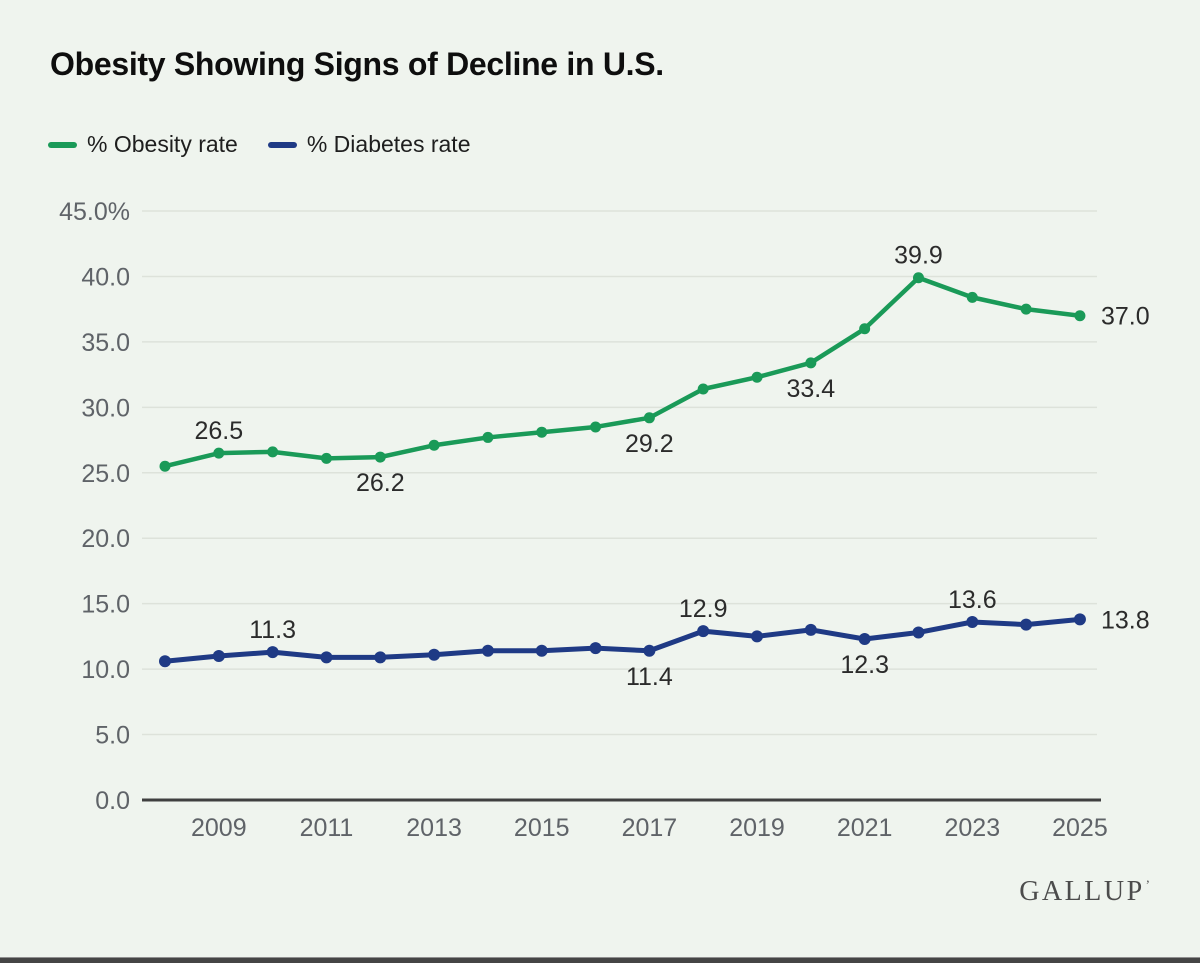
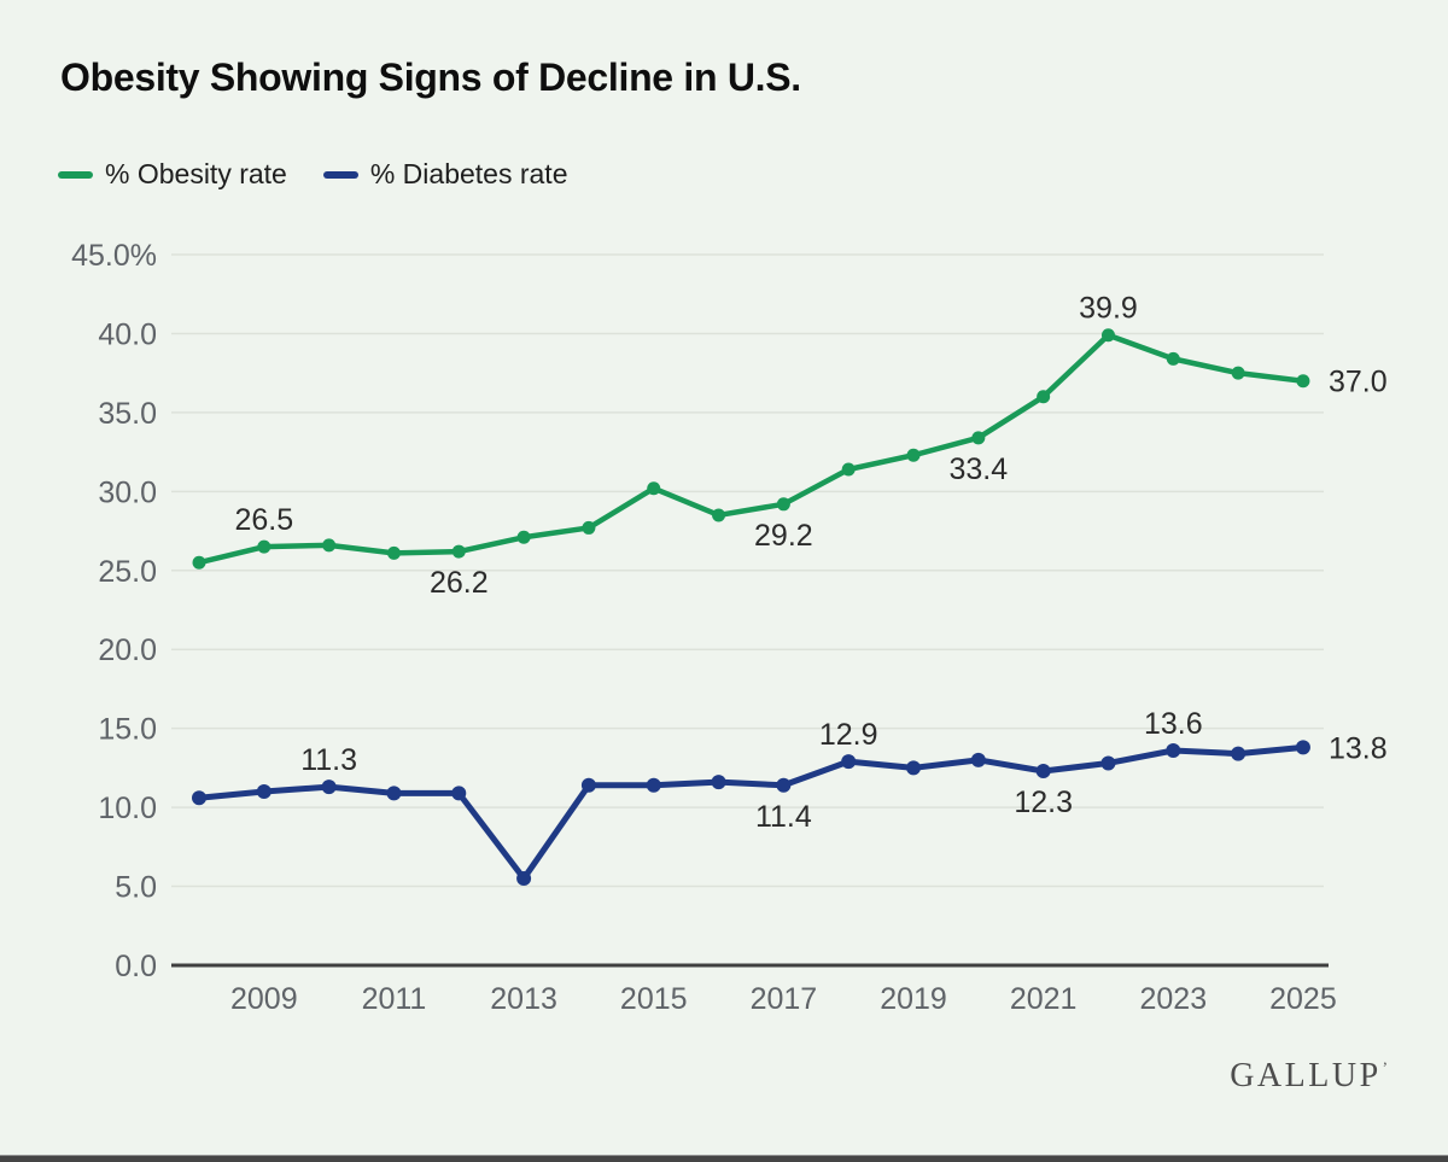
% Diabetes rate/2013: 11.1% -> 5.5%
% Obesity rate/2015: 28.1% -> 30.2%
